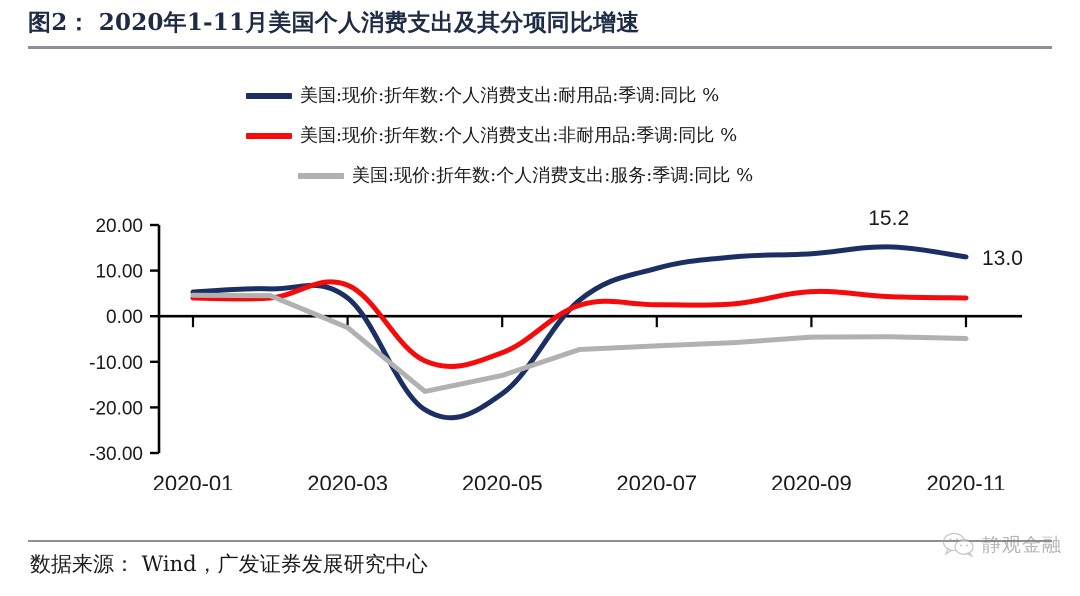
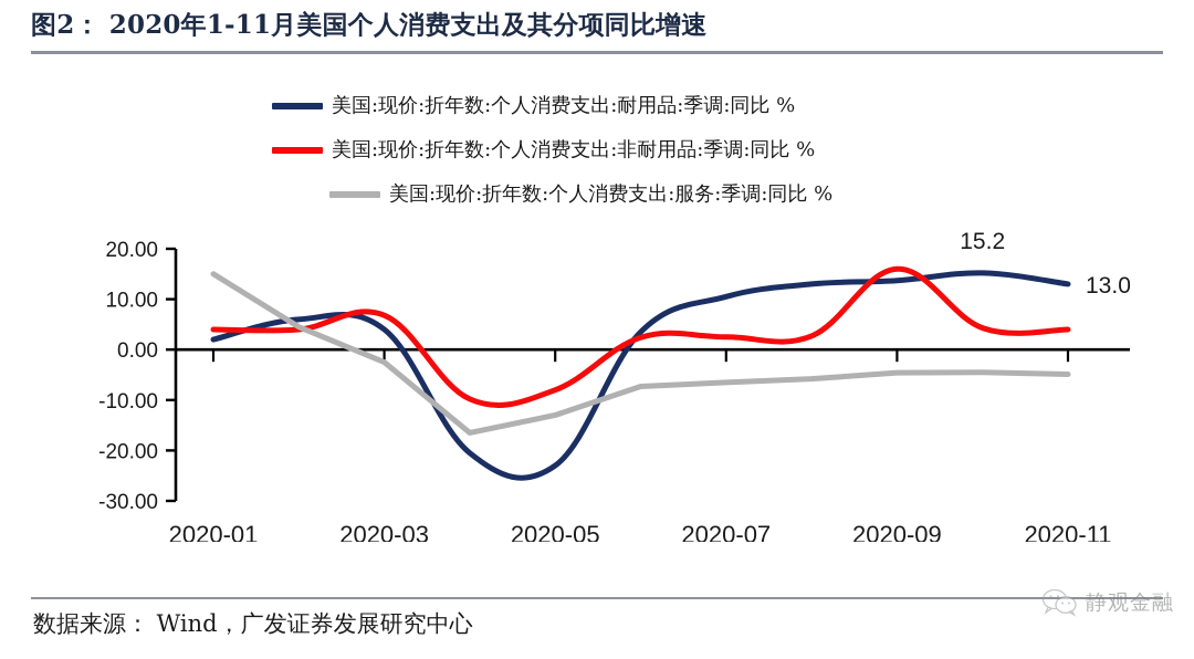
美国:现价:折年数:个人消费支出:耐用品:季调:同比 %/2020-01: 5 -> 2
美国:现价:折年数:个人消费支出:服务:季调:同比 %/2020-01: 5 -> 15
美国:现价:折年数:个人消费支出:耐用品:季调:同比 %/2020-05: -17 -> -23
美国:现价:折年数:个人消费支出:非耐用品:季调:同比 %/2020-09: 5 -> 16
